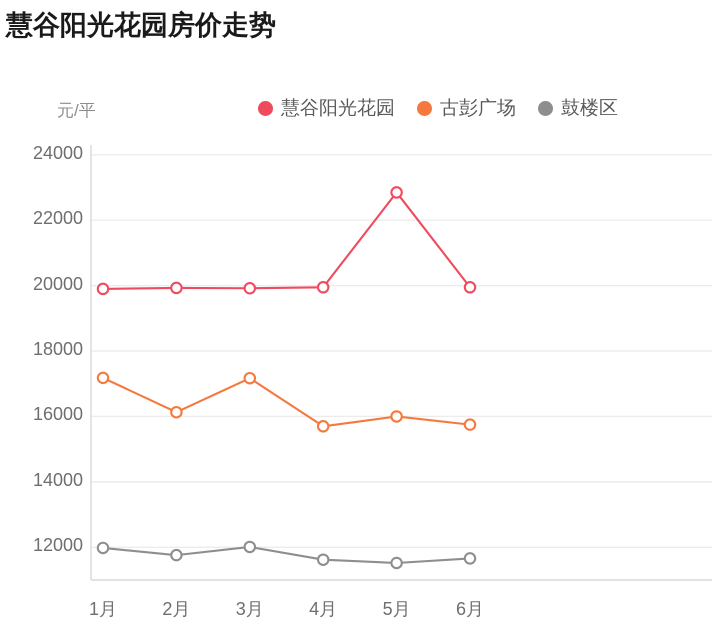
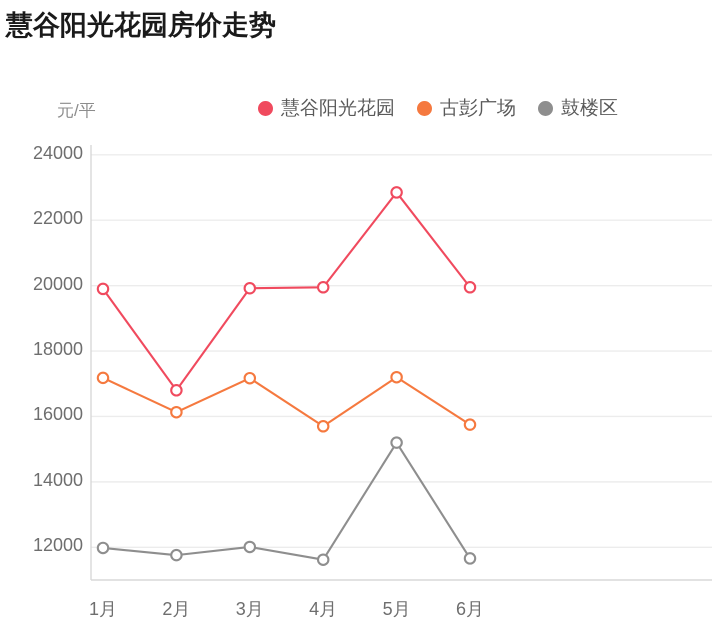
慧谷阳光花园/2月: 19900 -> 16800
古彭广场/5月: 16000 -> 17200
鼓楼区/5月: 11500 -> 15200
